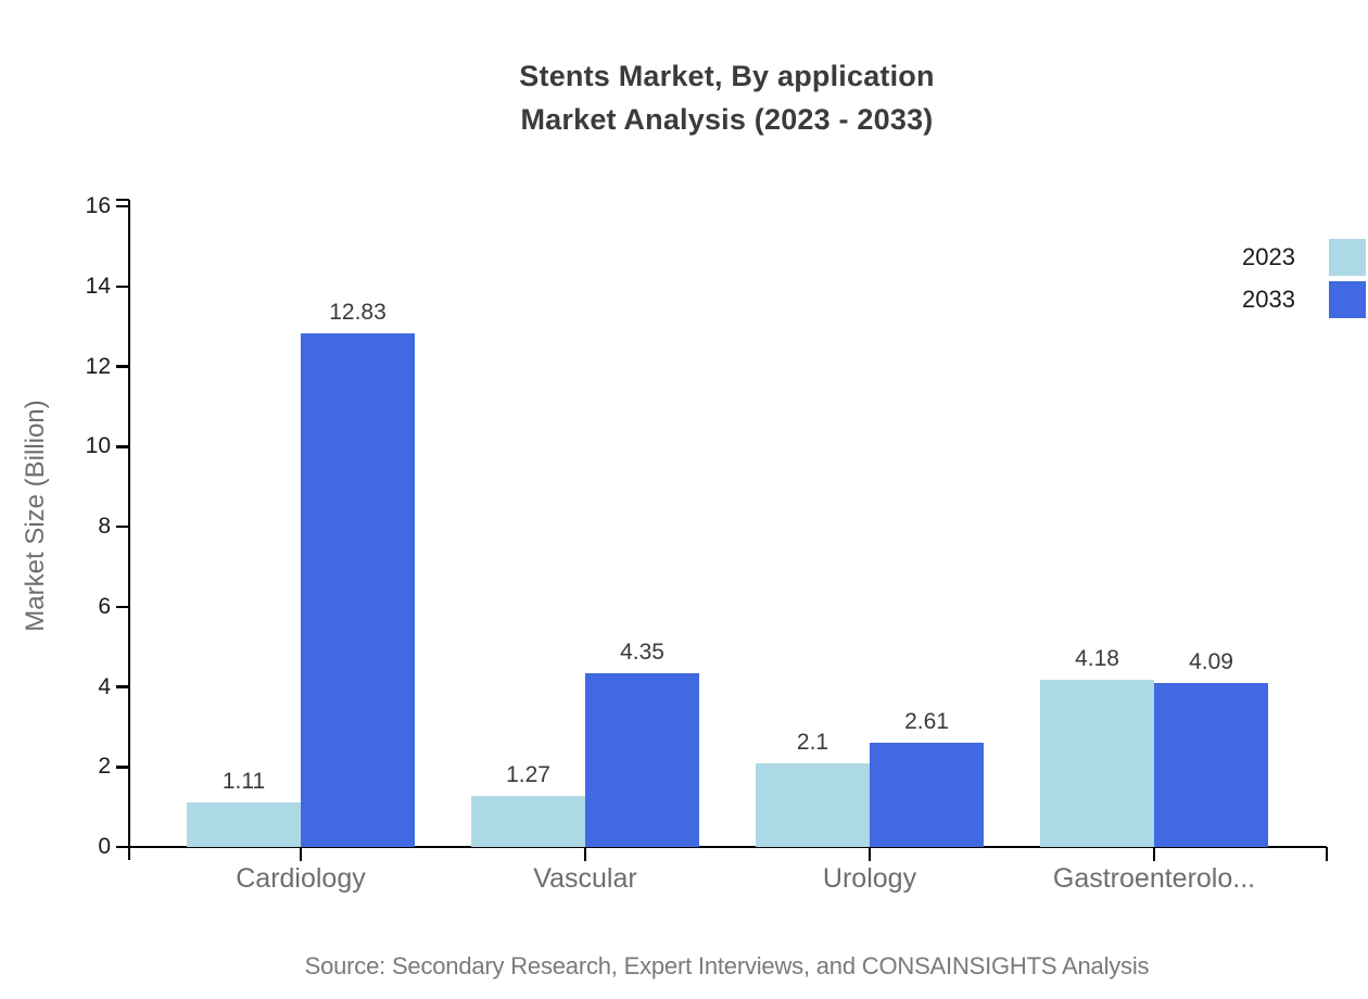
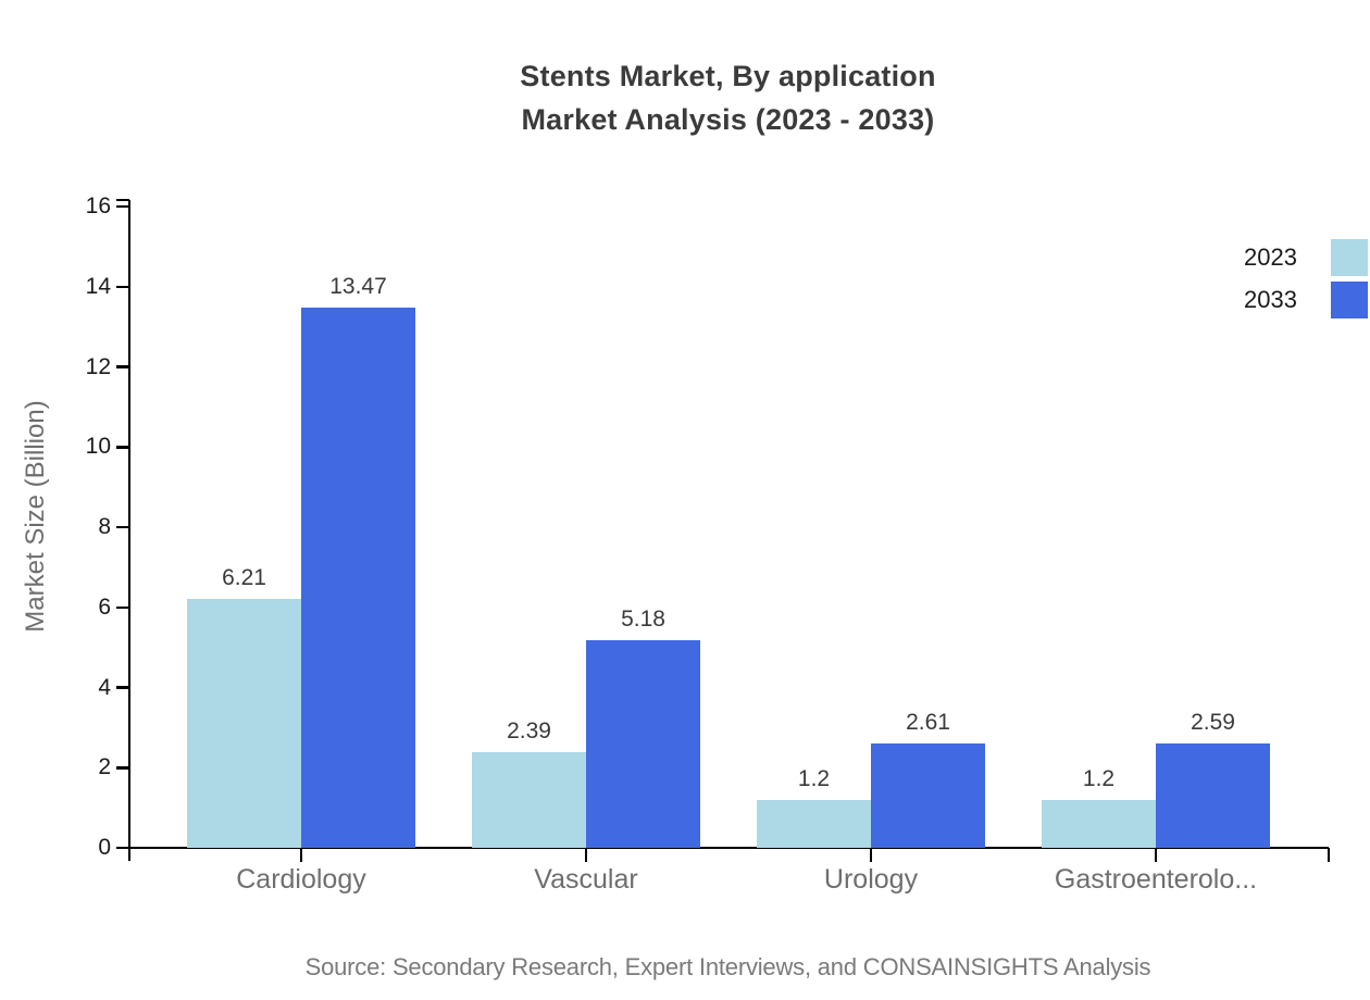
2023/Cardiology: 1.11 -> 6.21
2033/Cardiology: 12.83 -> 13.47
2023/Vascular: 1.27 -> 2.39
2033/Vascular: 4.35 -> 5.18
2023/Urology: 2.1 -> 1.2
2023/Gastroenterolo...: 4.18 -> 1.2
2033/Gastroenterolo...: 4.09 -> 2.59
